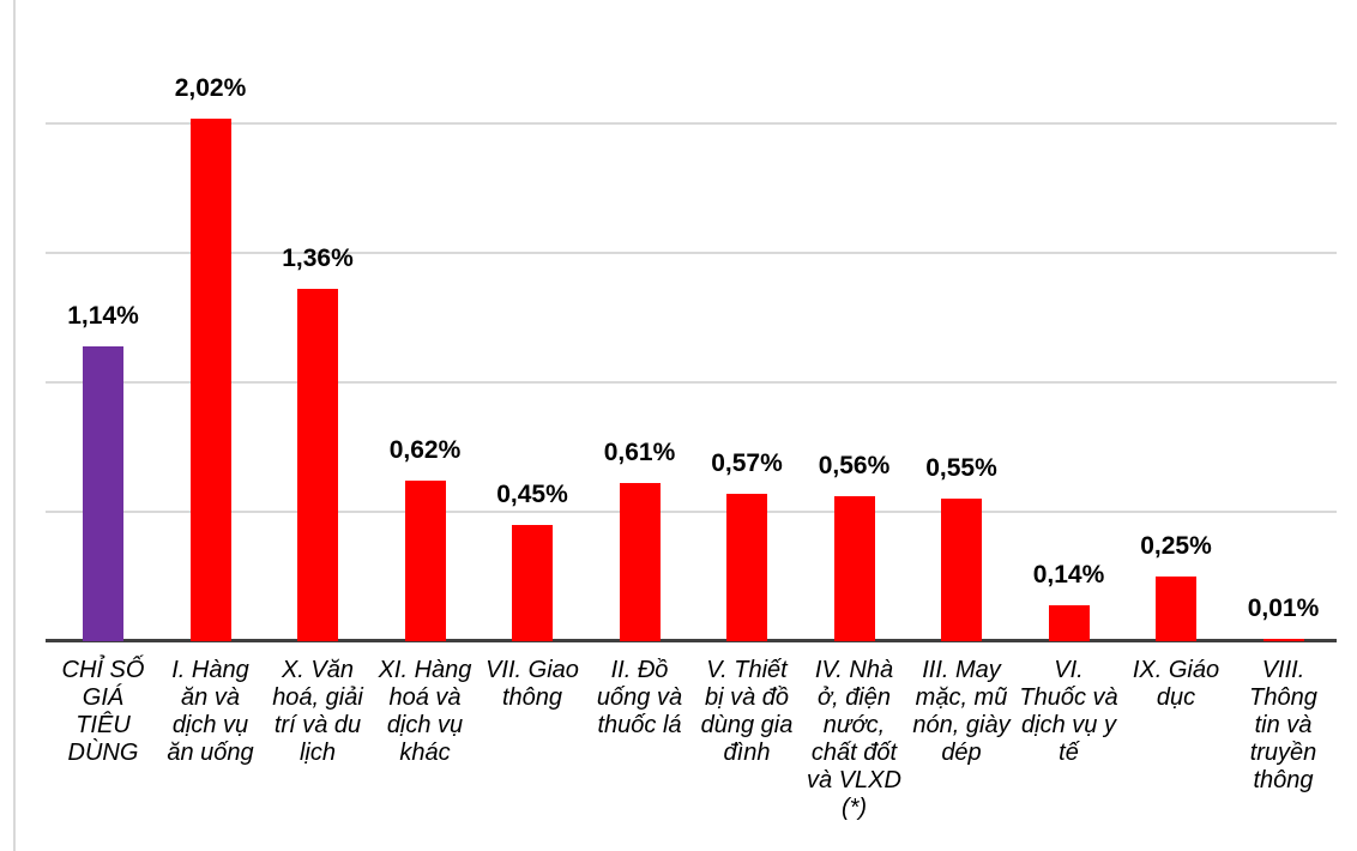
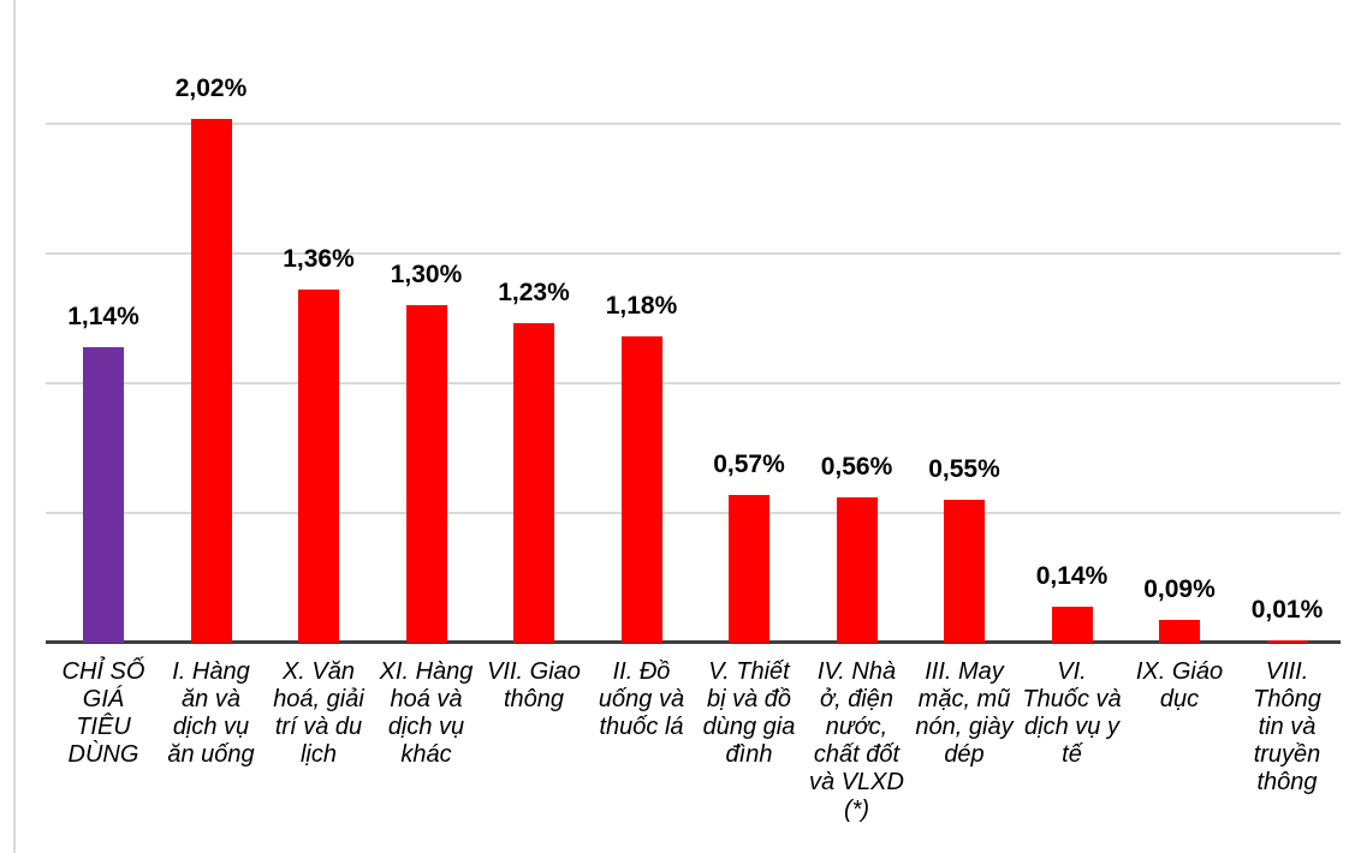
XI. Hàng hoá và dịch vụ khác: 0,62% -> 1,30%
VII. Giao thông: 0,45% -> 1,23%
II. Đồ uống và thuốc lá: 0,61% -> 1,18%
IX. Giáo dục: 0,25% -> 0,09%
